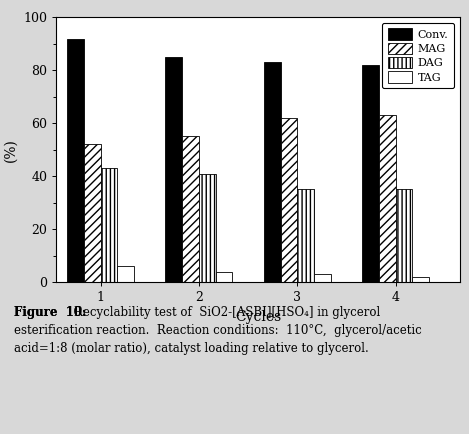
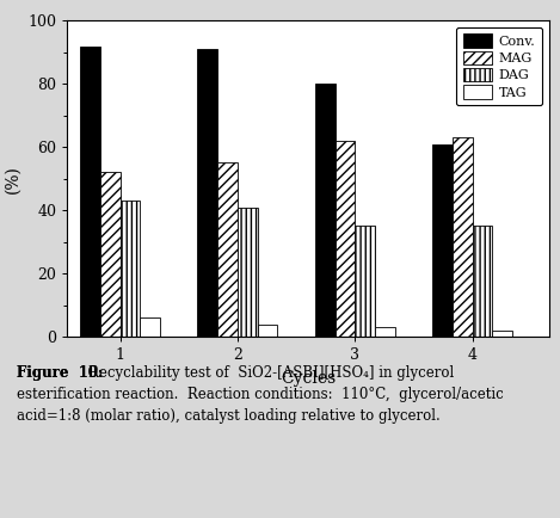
Conv./2: 85 -> 91
Conv./3: 83 -> 80
Conv./4: 82 -> 61
